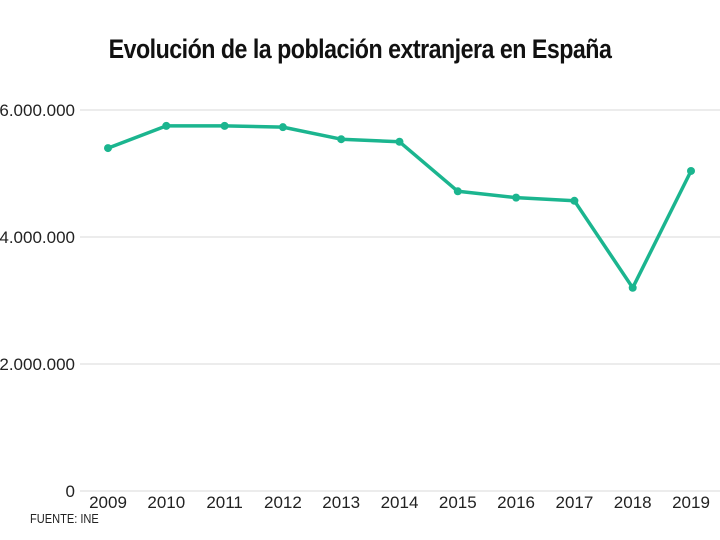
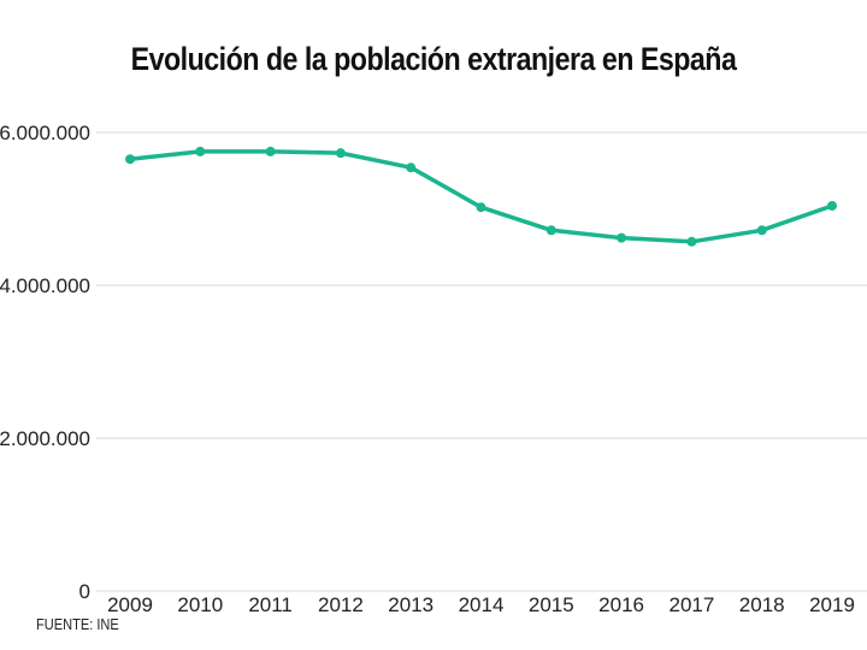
2009: 5400000 -> 5600000
2014: 5500000 -> 5000000
2018: 3200000 -> 4700000
